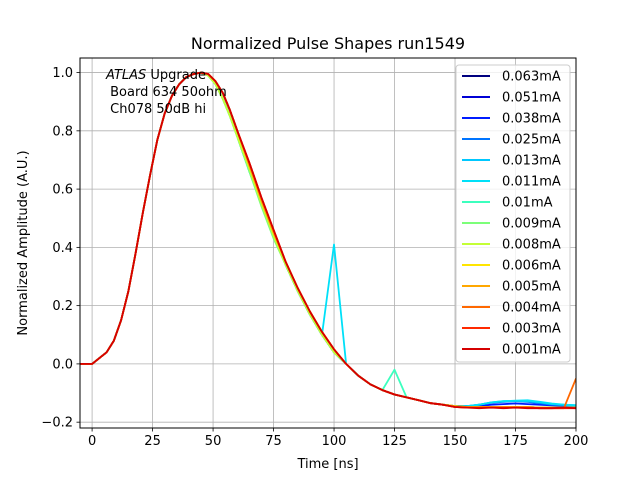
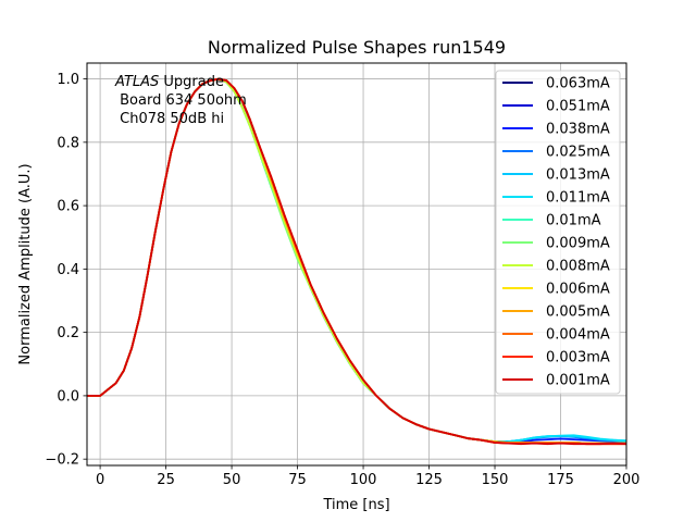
0.011mA/100: 0.41 -> 0.04
0.01mA/125: -0.02 -> -0.10
0.004mA/200: -0.05 -> -0.15
